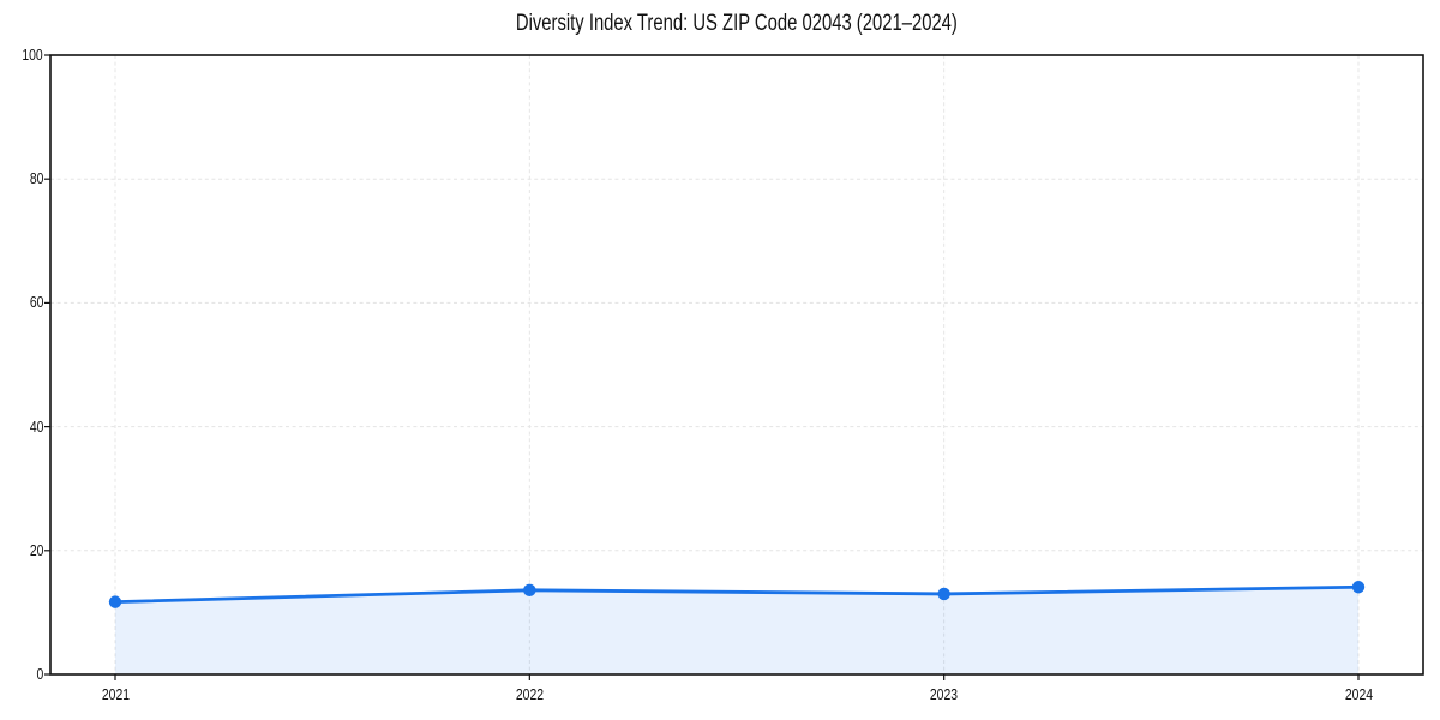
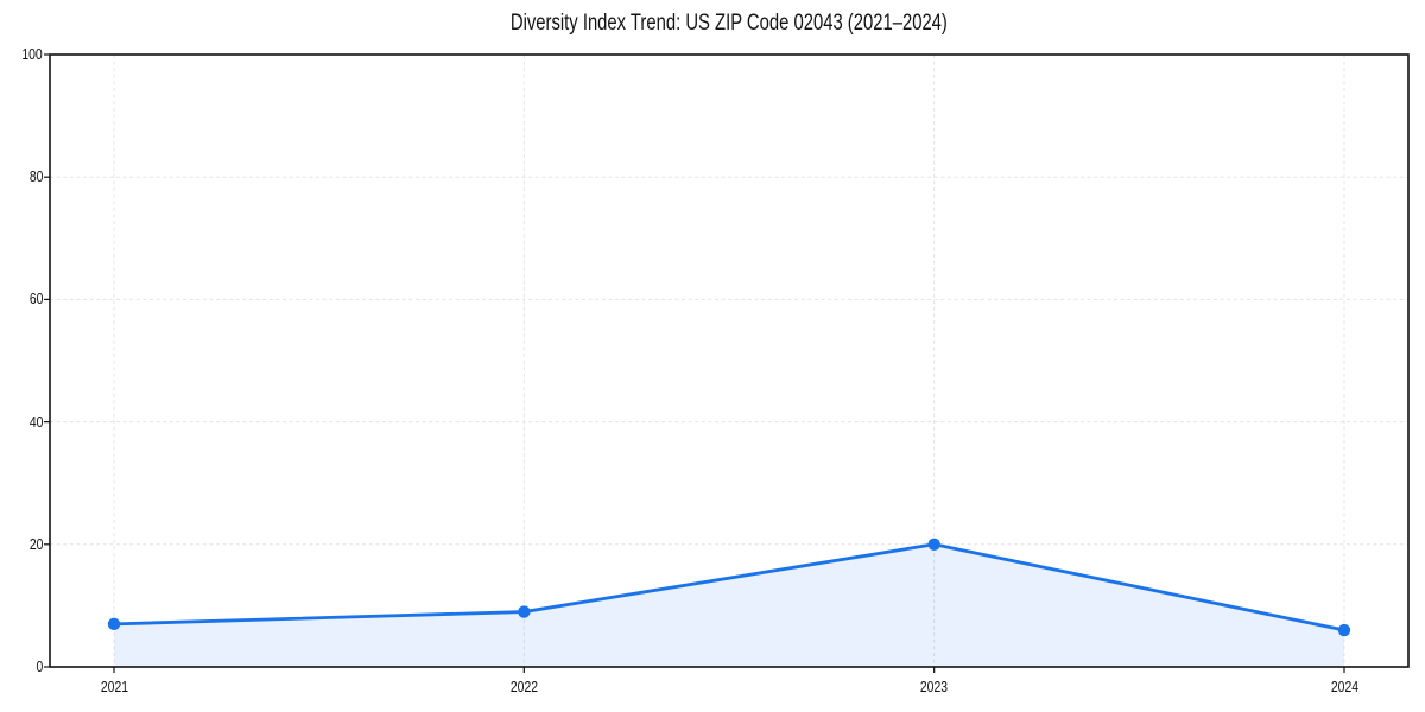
2021: 12 -> 7
2022: 14 -> 9
2023: 13 -> 20
2024: 14 -> 6
